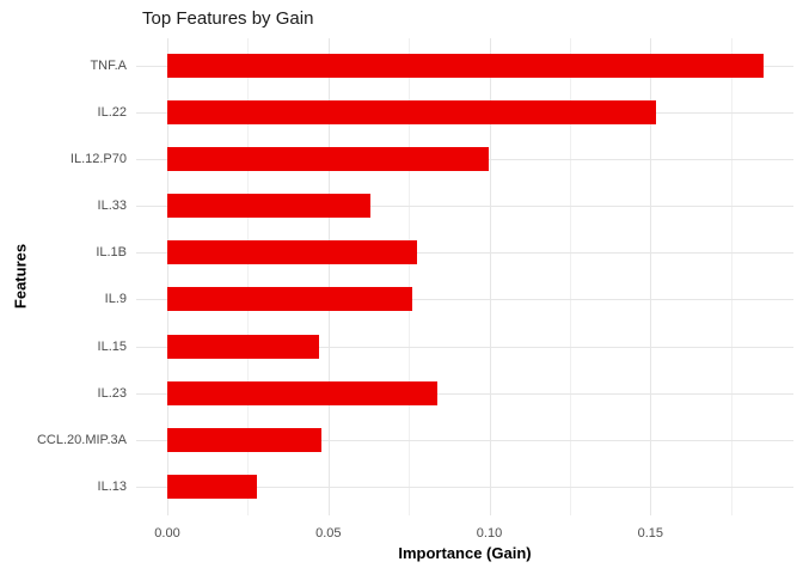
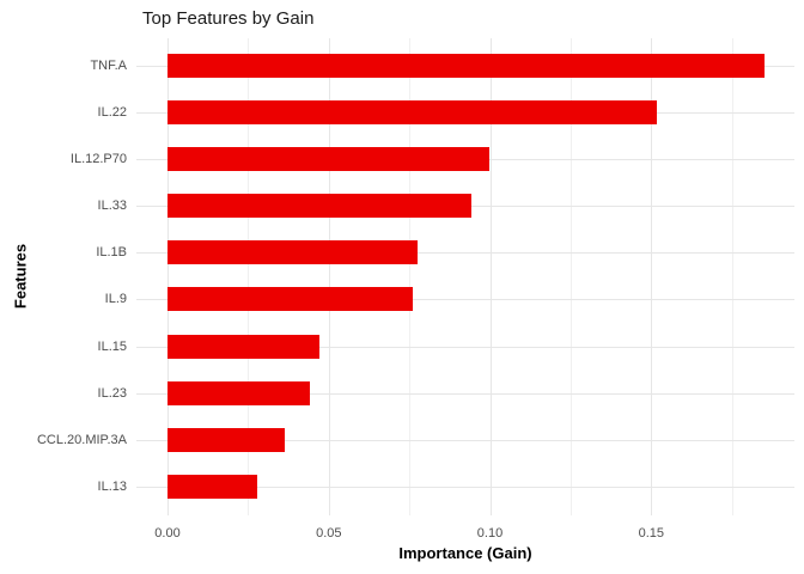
IL.33: 0.063 -> 0.094
IL.23: 0.084 -> 0.044
CCL.20.MIP.3A: 0.048 -> 0.036
